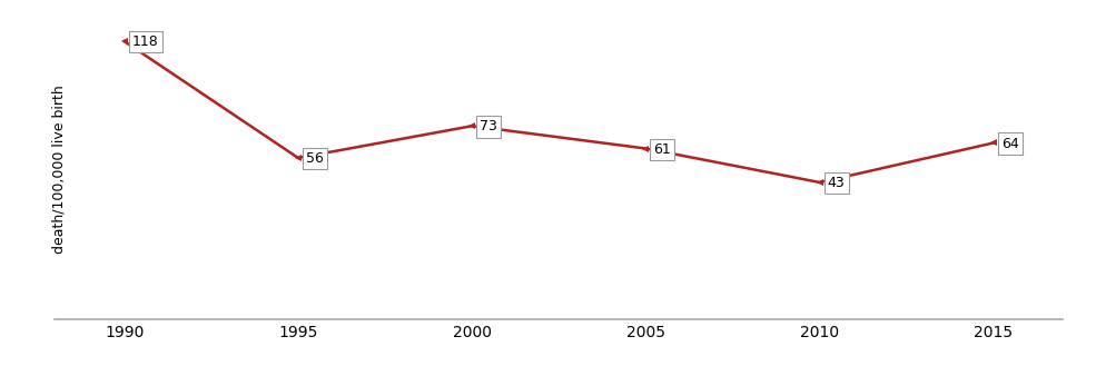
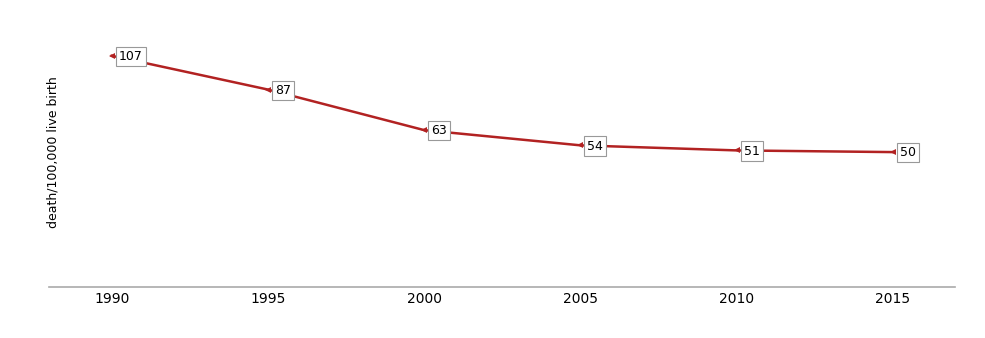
1990: 118 -> 107
1995: 56 -> 87
2000: 73 -> 63
2005: 61 -> 54
2010: 43 -> 51
2015: 64 -> 50
